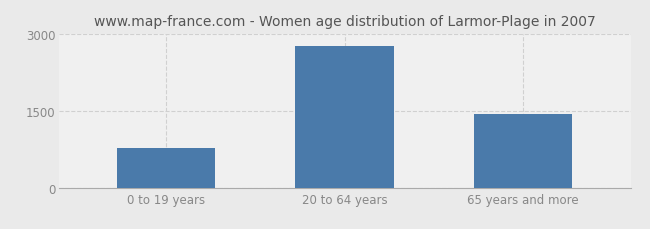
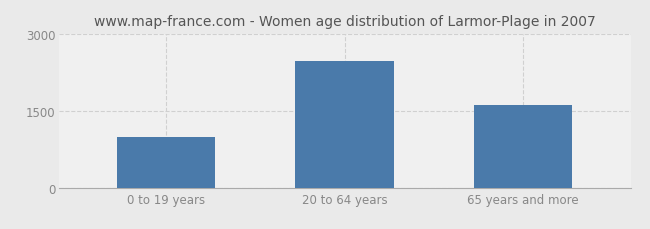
0 to 19 years: 780 -> 980
20 to 64 years: 2750 -> 2460
65 years and more: 1430 -> 1600
